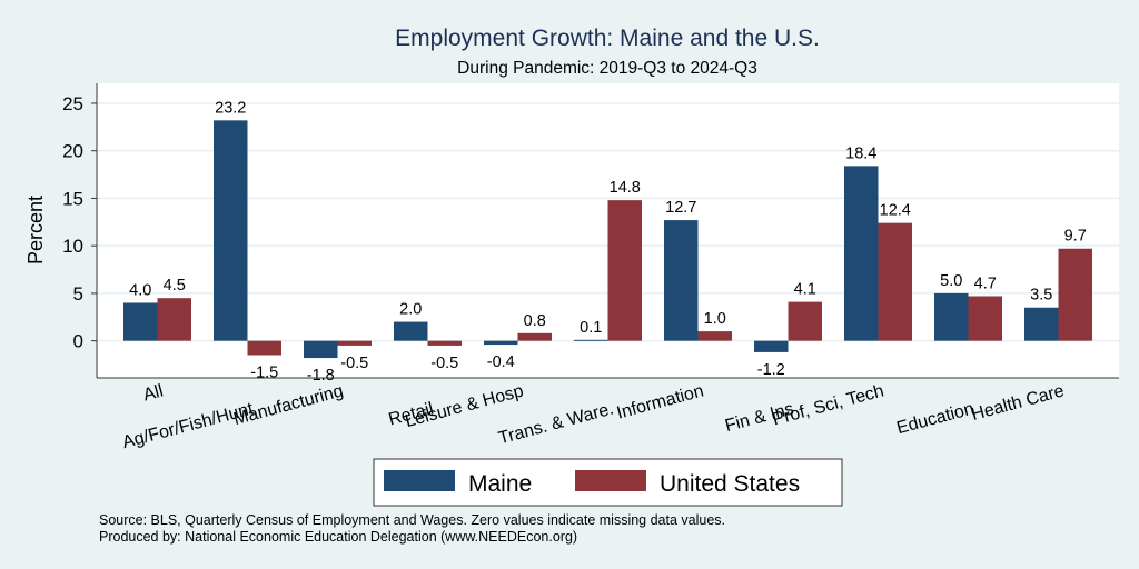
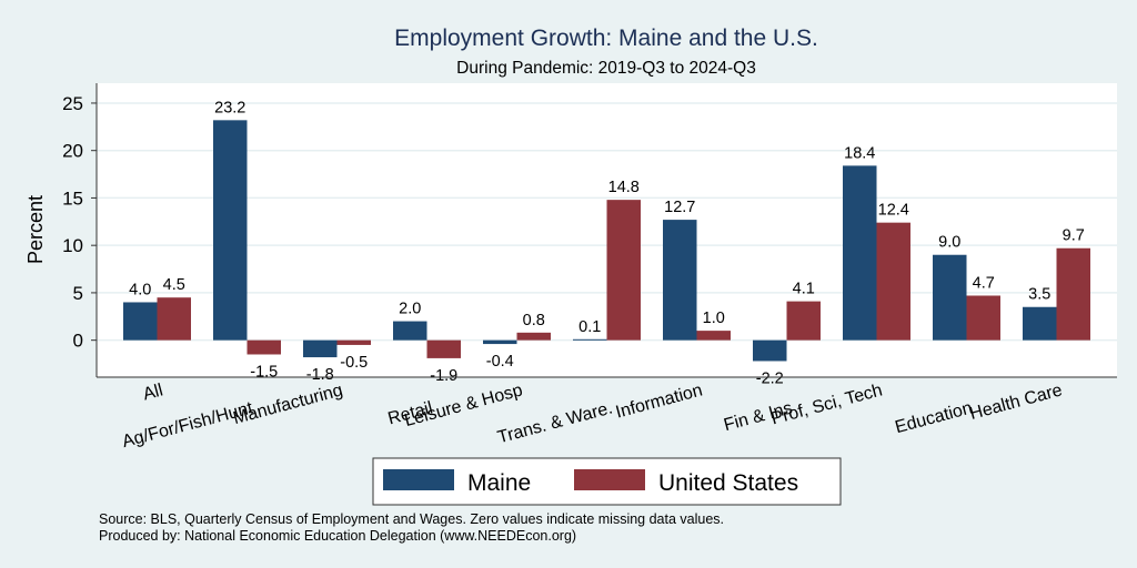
United States/Retail: -0.5 -> -1.9
Maine/Fin & Ins: -1.2 -> -2.2
Maine/Education: 5.0 -> 9.0
